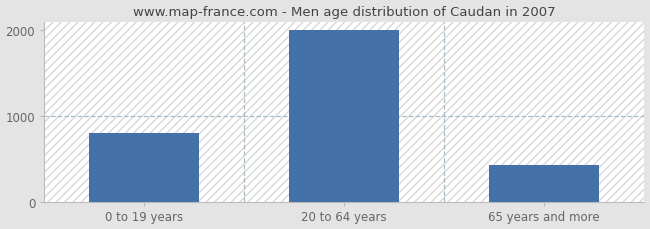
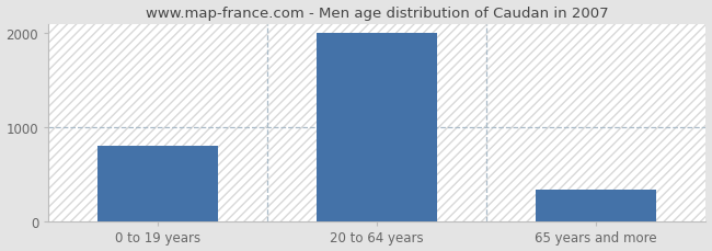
65 years and more: 430 -> 340
